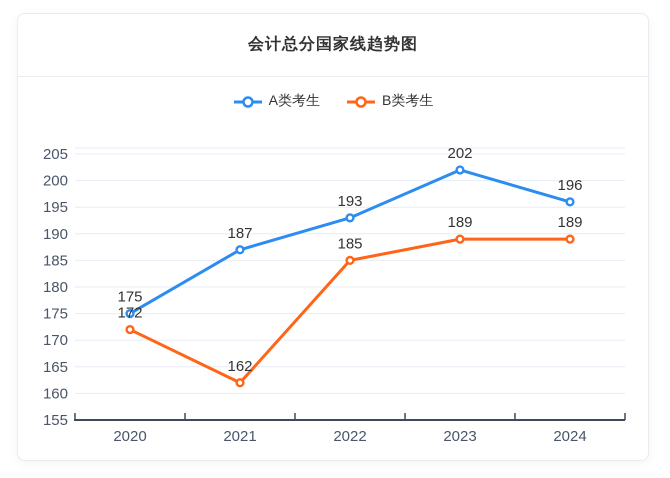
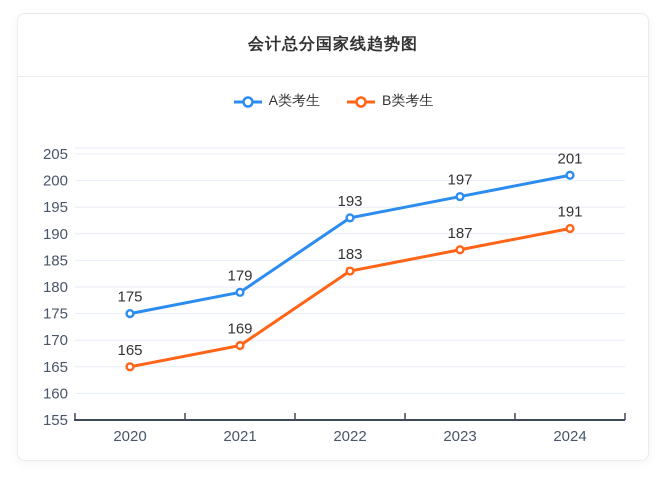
B类考生/2020: 172 -> 165
A类考生/2021: 187 -> 179
B类考生/2021: 162 -> 169
B类考生/2022: 185 -> 183
A类考生/2023: 202 -> 197
B类考生/2023: 189 -> 187
A类考生/2024: 196 -> 201
B类考生/2024: 189 -> 191
